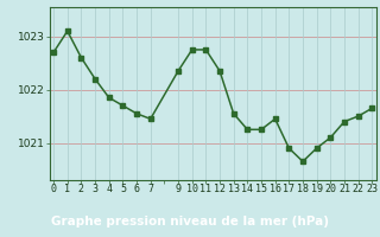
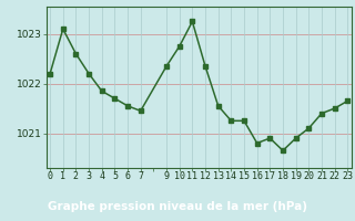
0: 1022.70 -> 1022.20
11: 1022.75 -> 1023.25
16: 1021.45 -> 1020.80
